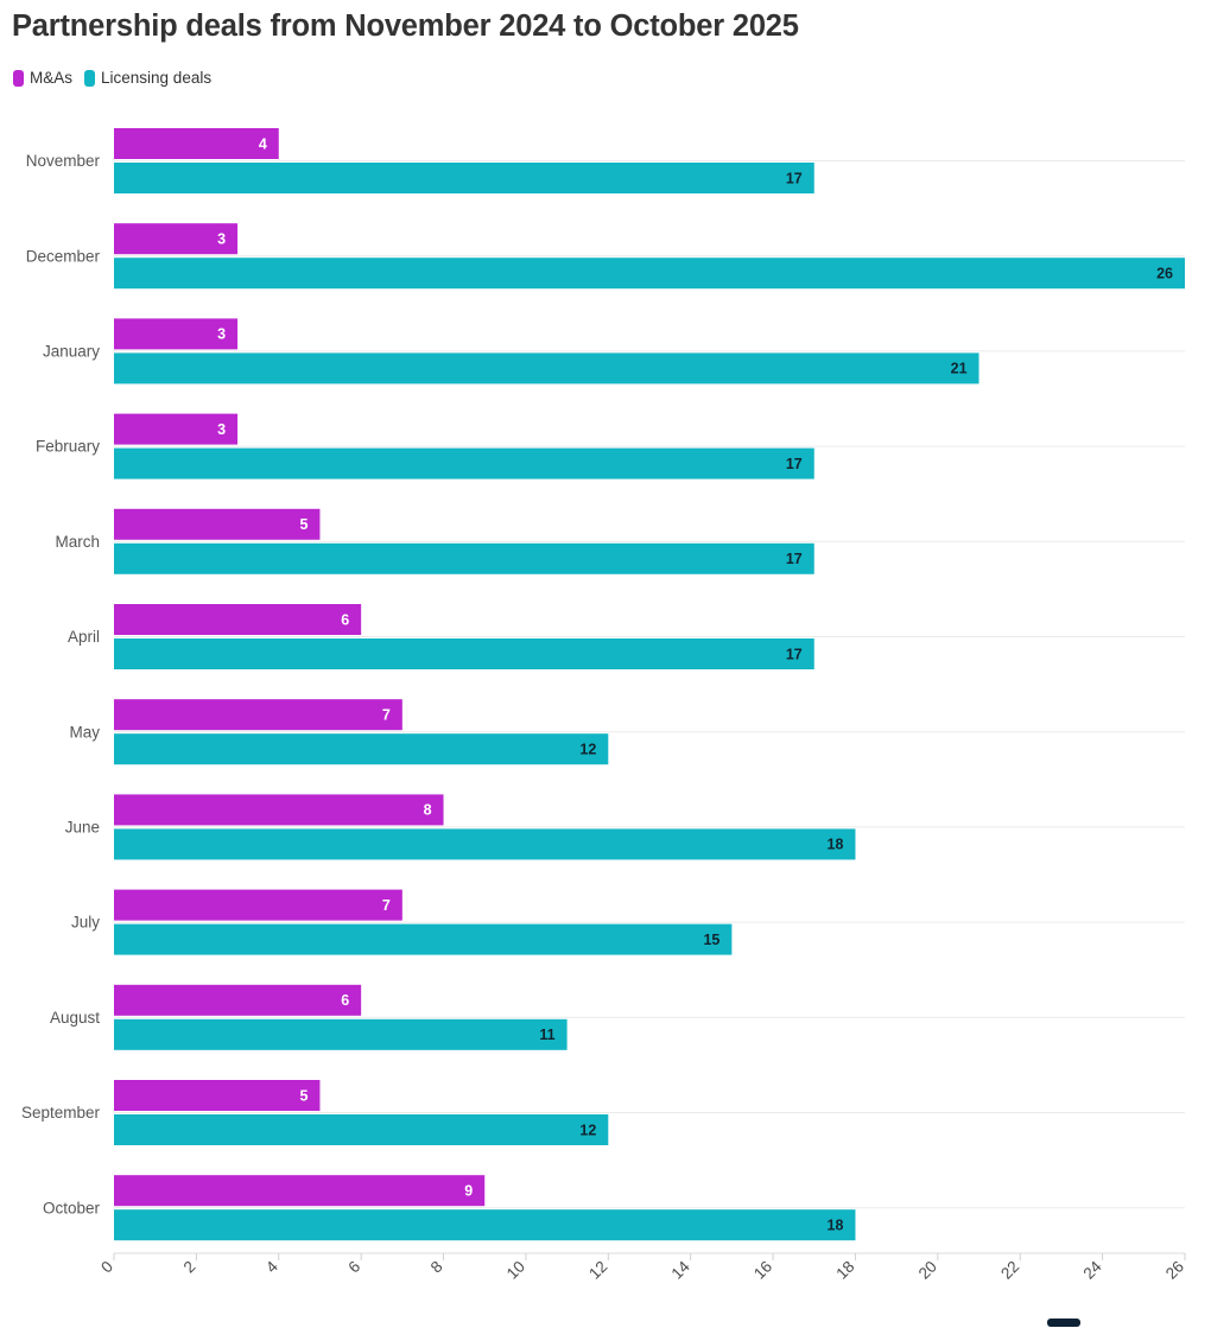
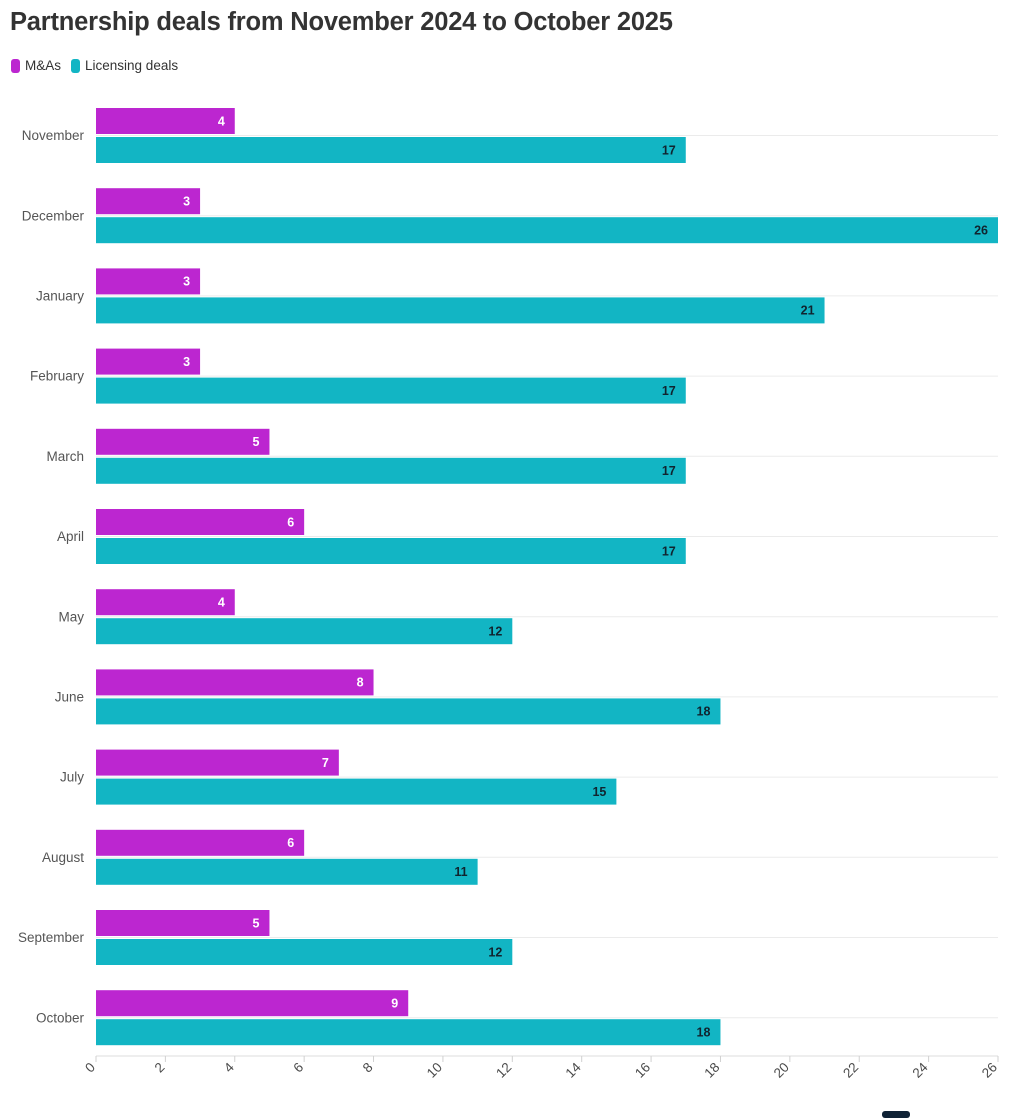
M&As/May: 7 -> 4
